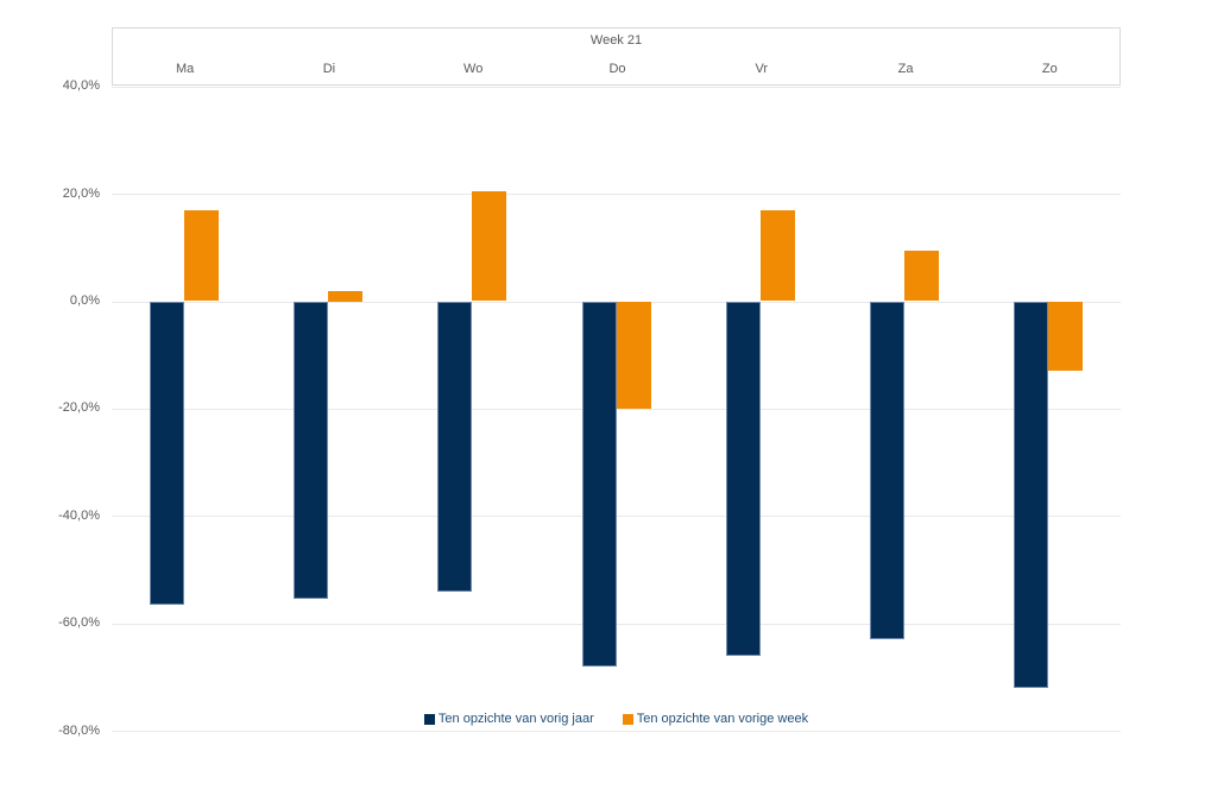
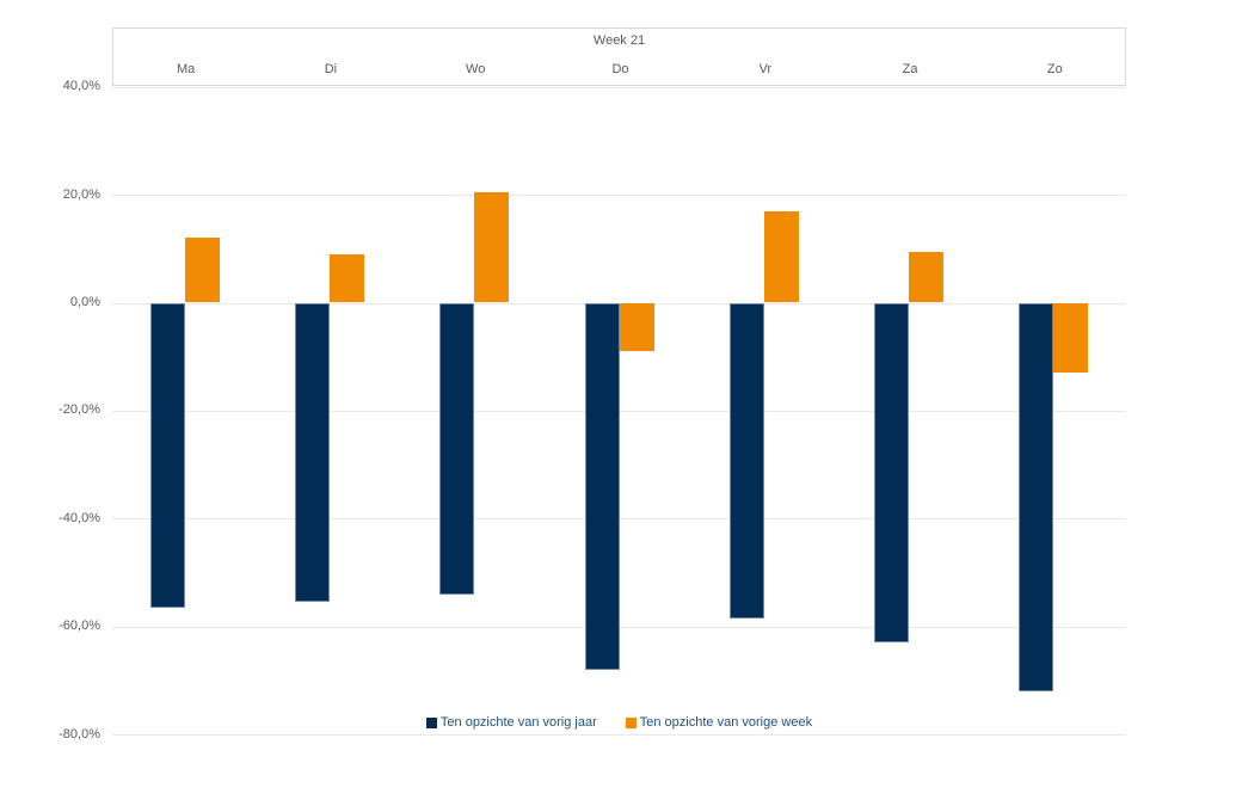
Ten opzichte van vorige week/Ma: 17% -> 12%
Ten opzichte van vorige week/Di: 2% -> 9%
Ten opzichte van vorige week/Do: -20% -> -9%
Ten opzichte van vorig jaar/Vr: -66% -> -58%
